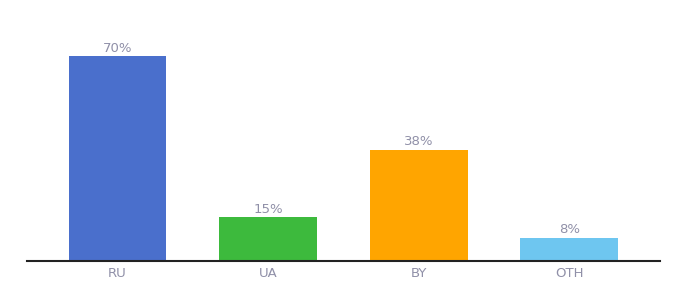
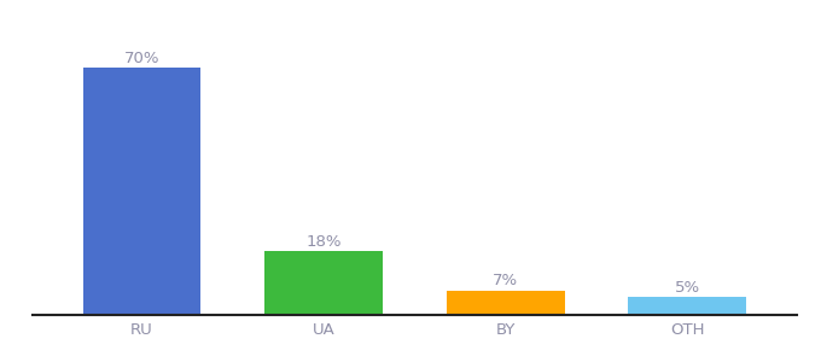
UA: 15% -> 18%
BY: 38% -> 7%
OTH: 8% -> 5%
